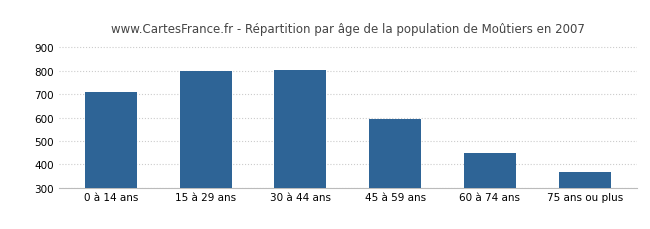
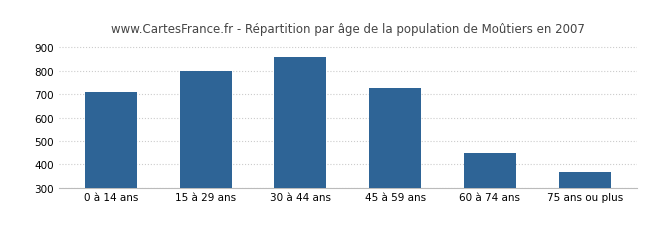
30 à 44 ans: 805 -> 858
45 à 59 ans: 595 -> 725
